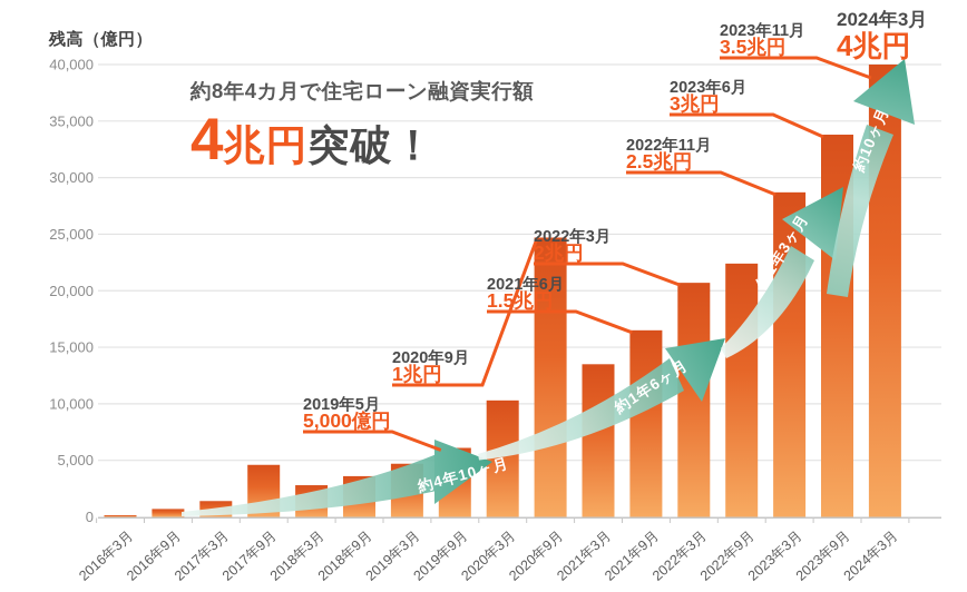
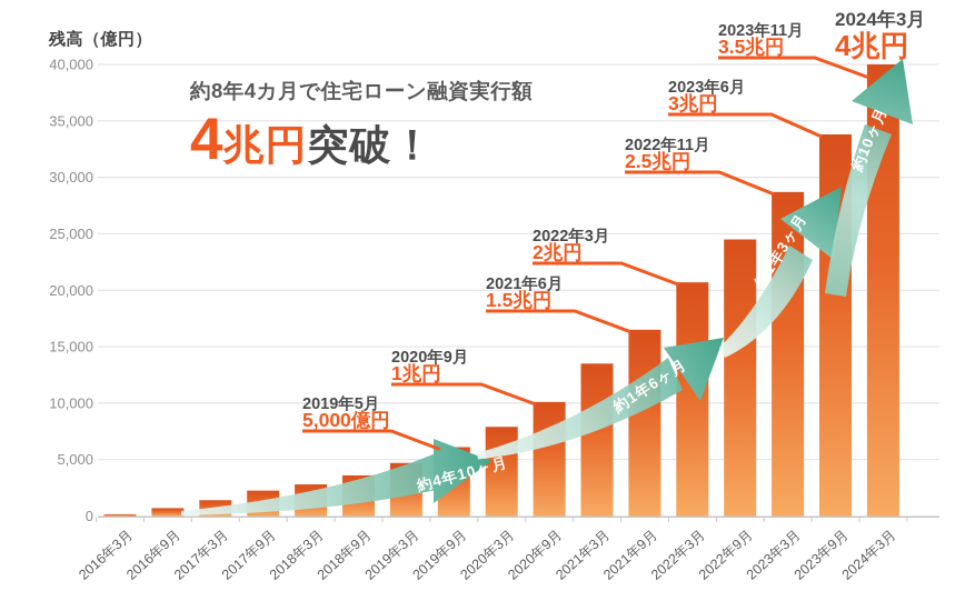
2017年9月: 4600 -> 2200
2020年3月: 10300 -> 7900
2020年9月: 24700 -> 10100
2022年9月: 22400 -> 24500
